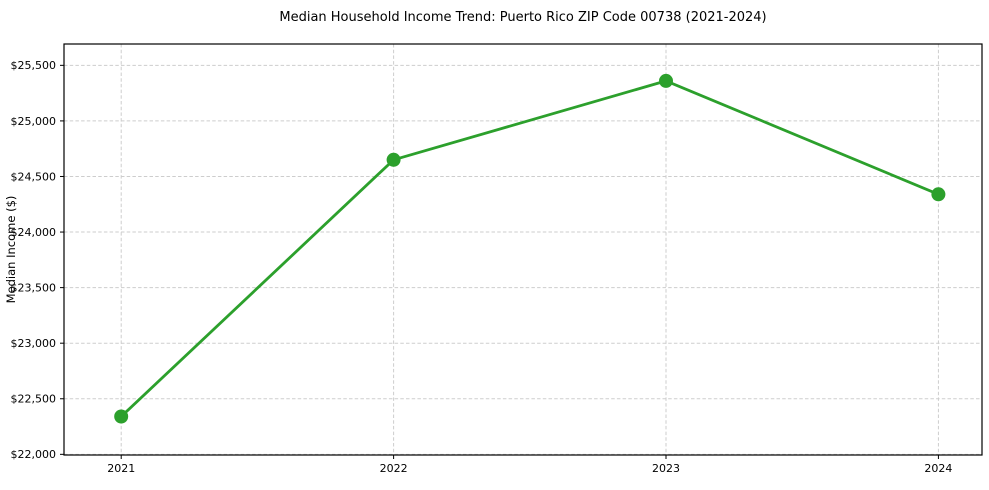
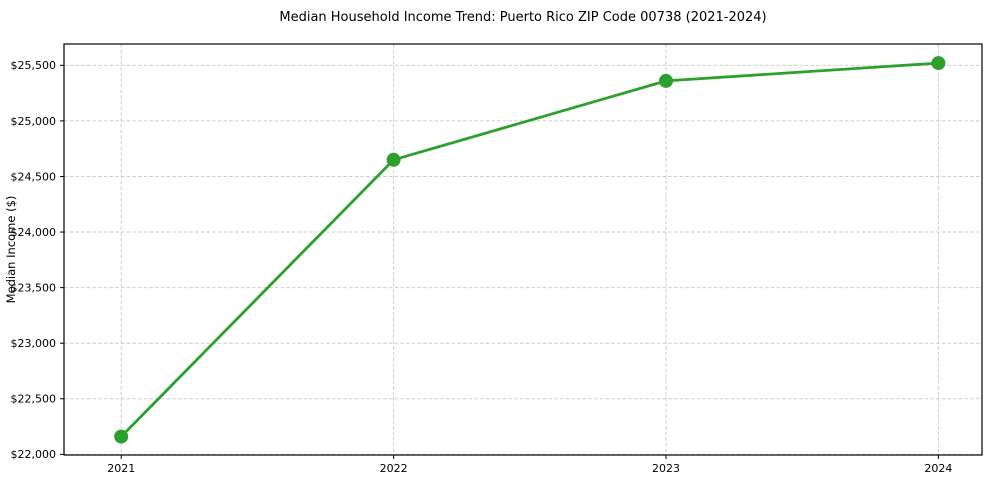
2021: $22340 -> $22160
2024: $24340 -> $25520
